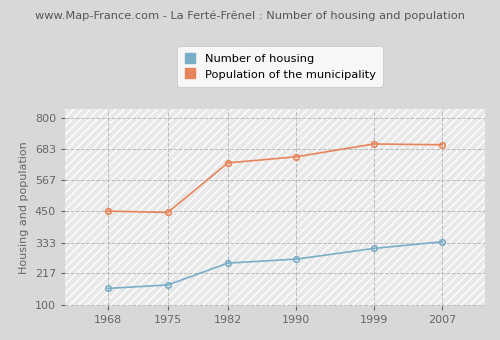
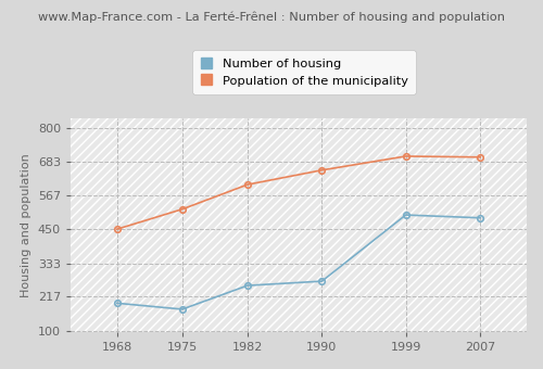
Number of housing/1968: 161 -> 195
Population of the municipality/1975: 446 -> 520
Population of the municipality/1982: 632 -> 605
Number of housing/1999: 311 -> 500
Number of housing/2007: 336 -> 490
